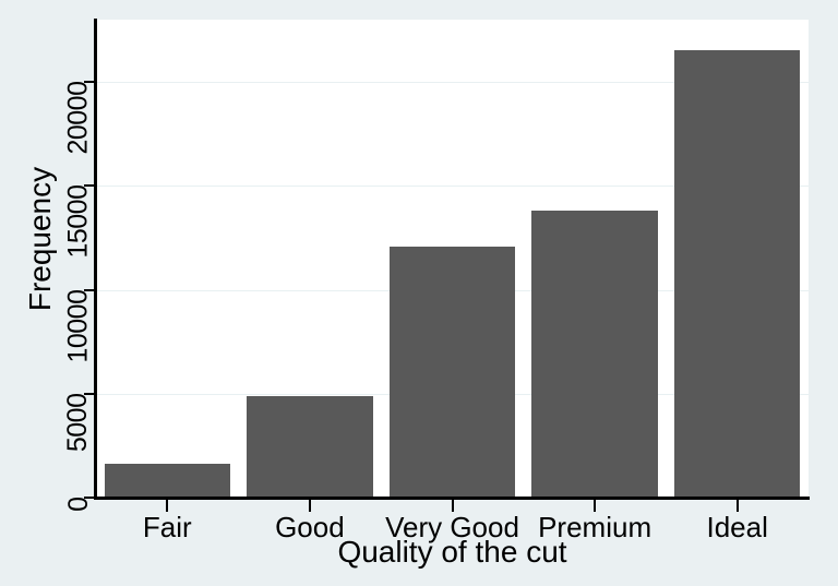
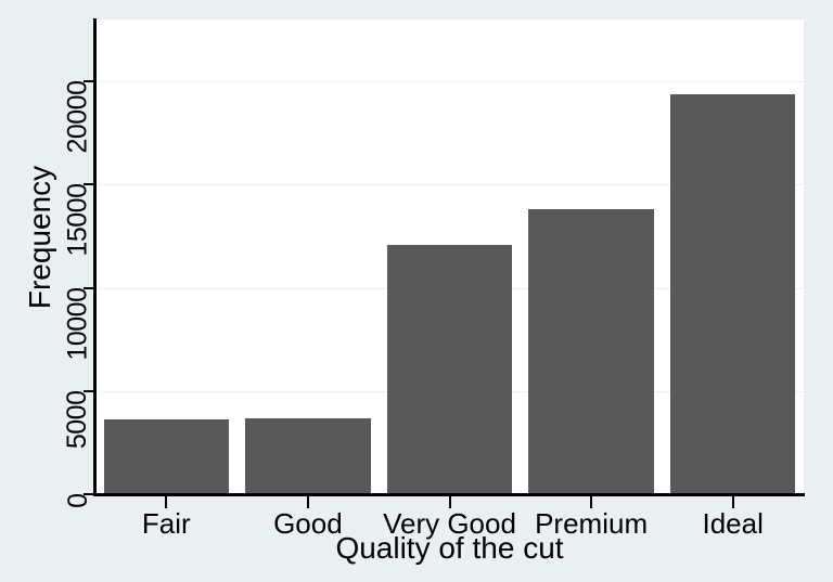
Fair: 1600 -> 3600
Good: 4900 -> 3700
Ideal: 21600 -> 19400
